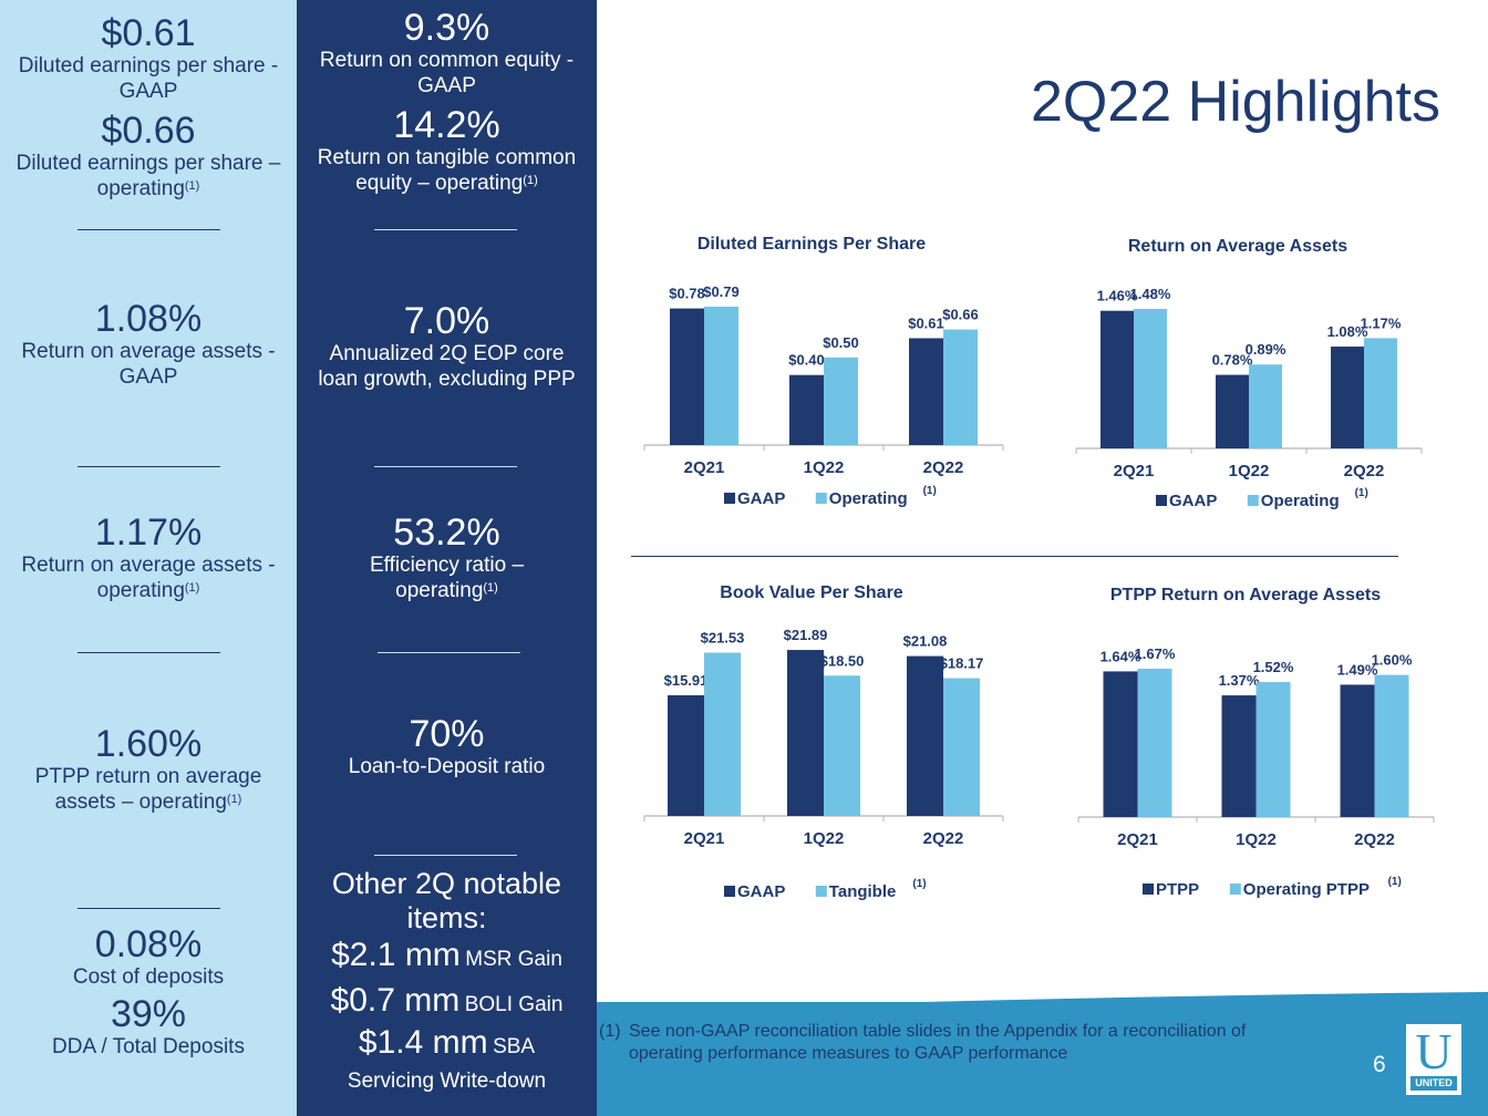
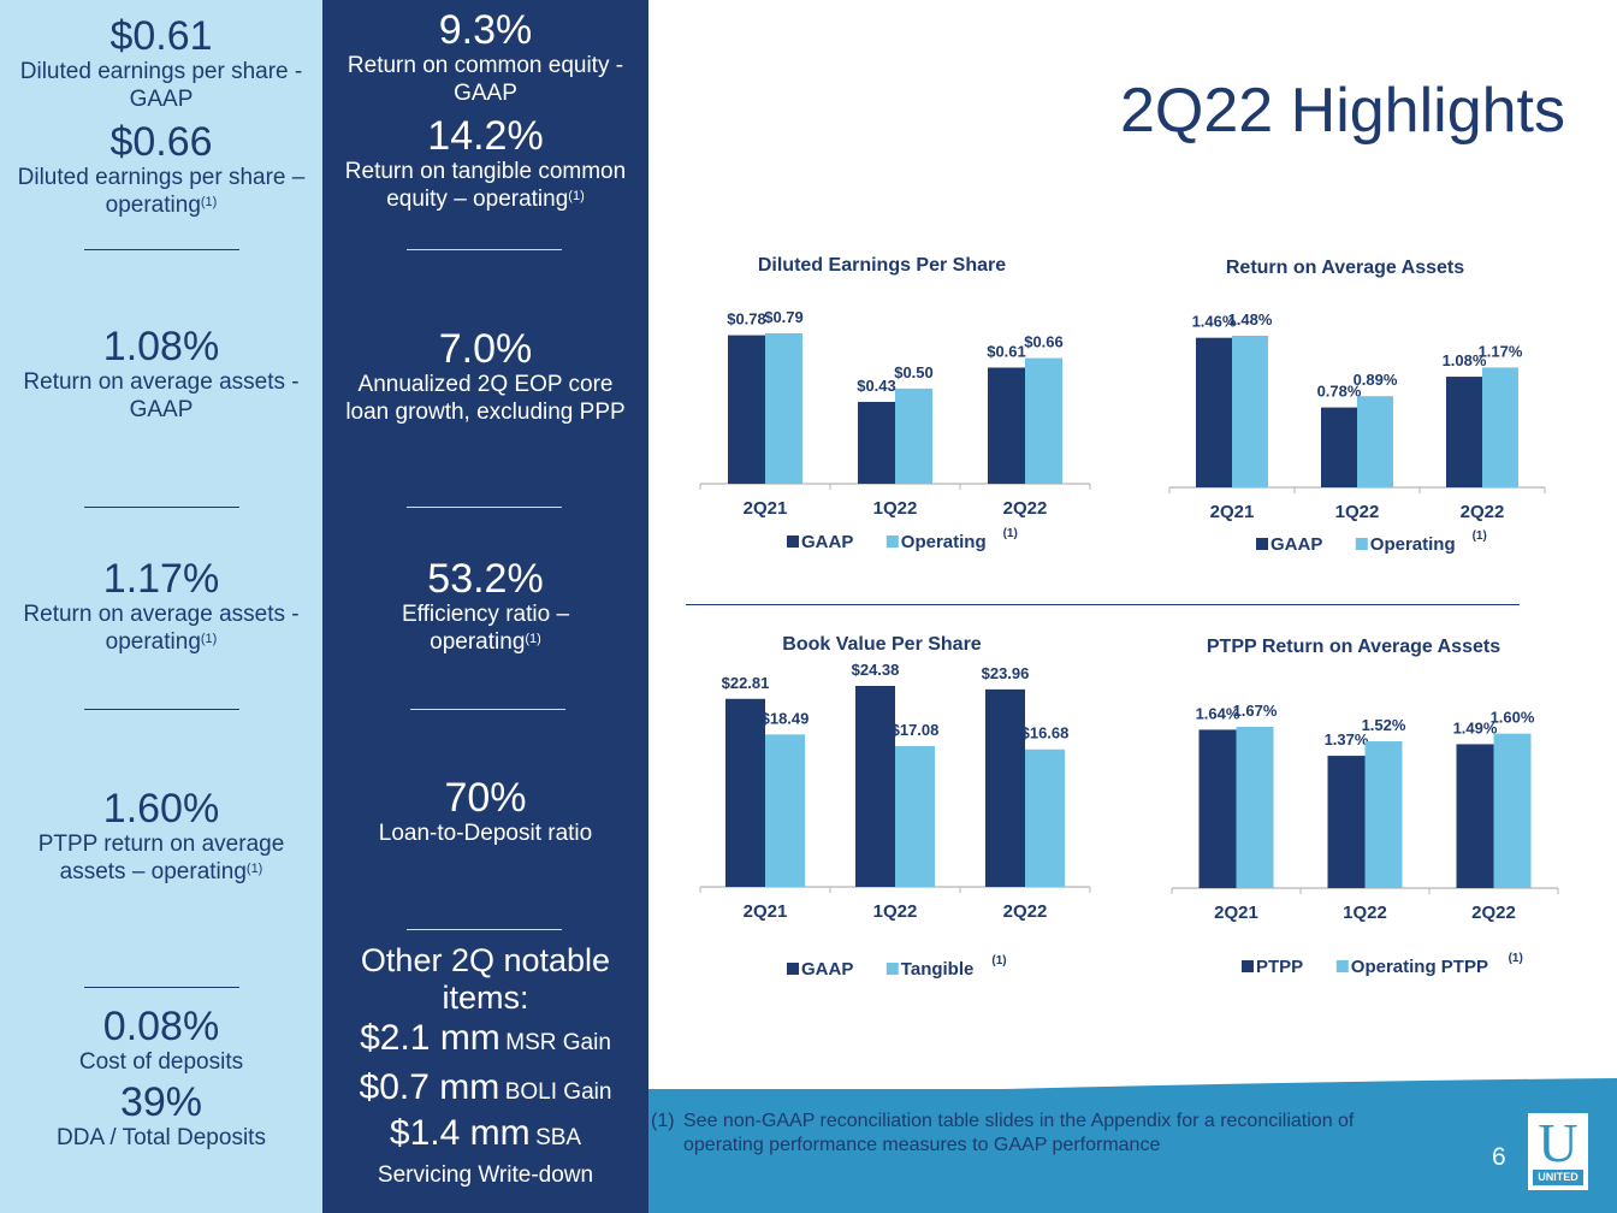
Diluted Earnings Per Share/GAAP/1Q22: $0.40 -> $0.43
Book Value Per Share/GAAP/2Q21: $15.91 -> $22.81
Book Value Per Share/Tangible/2Q21: $21.53 -> $18.49
Book Value Per Share/GAAP/1Q22: $21.89 -> $24.38
Book Value Per Share/Tangible/1Q22: $18.50 -> $17.08
Book Value Per Share/GAAP/2Q22: $21.08 -> $23.96
Book Value Per Share/Tangible/2Q22: $18.17 -> $16.68
